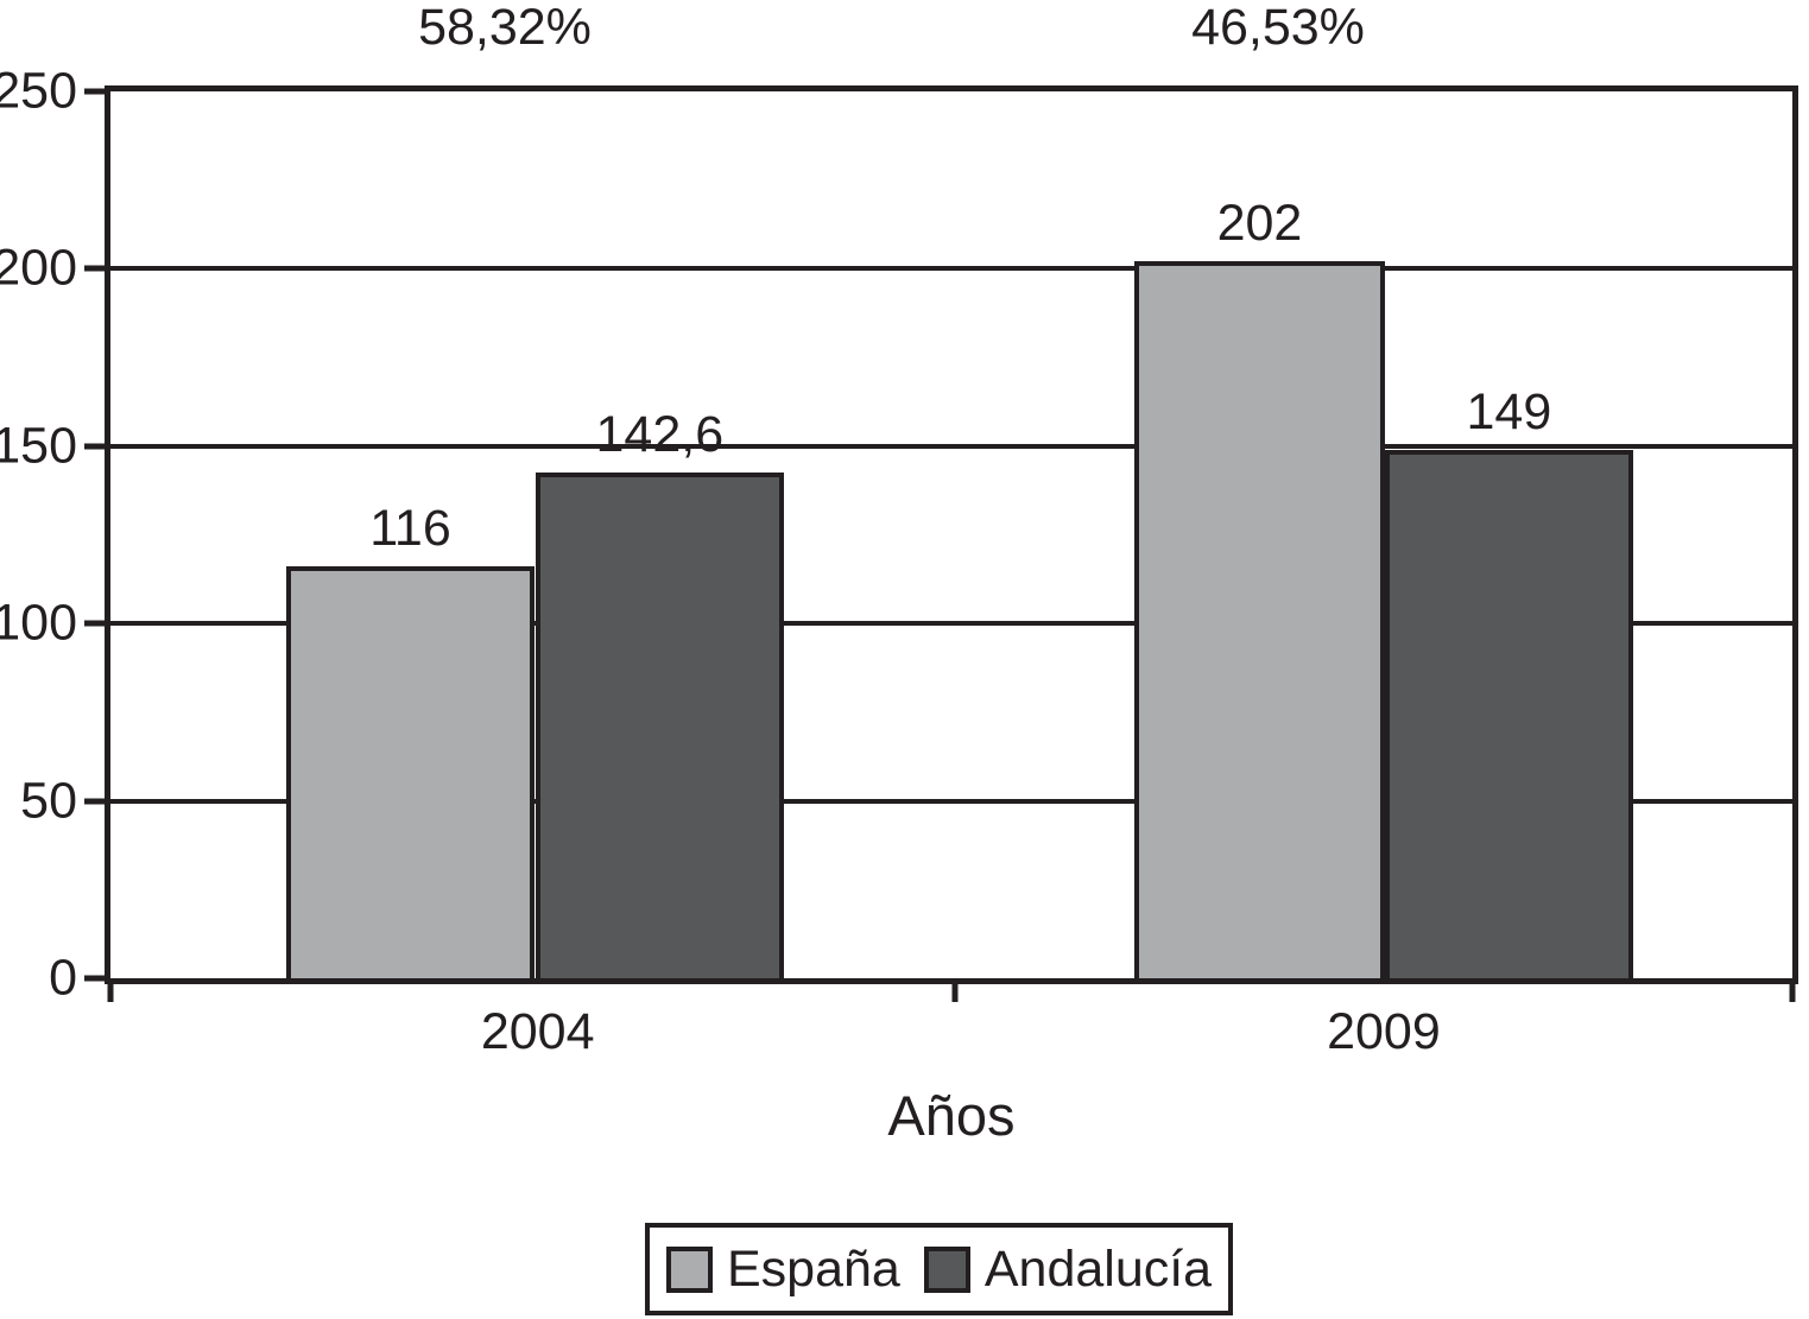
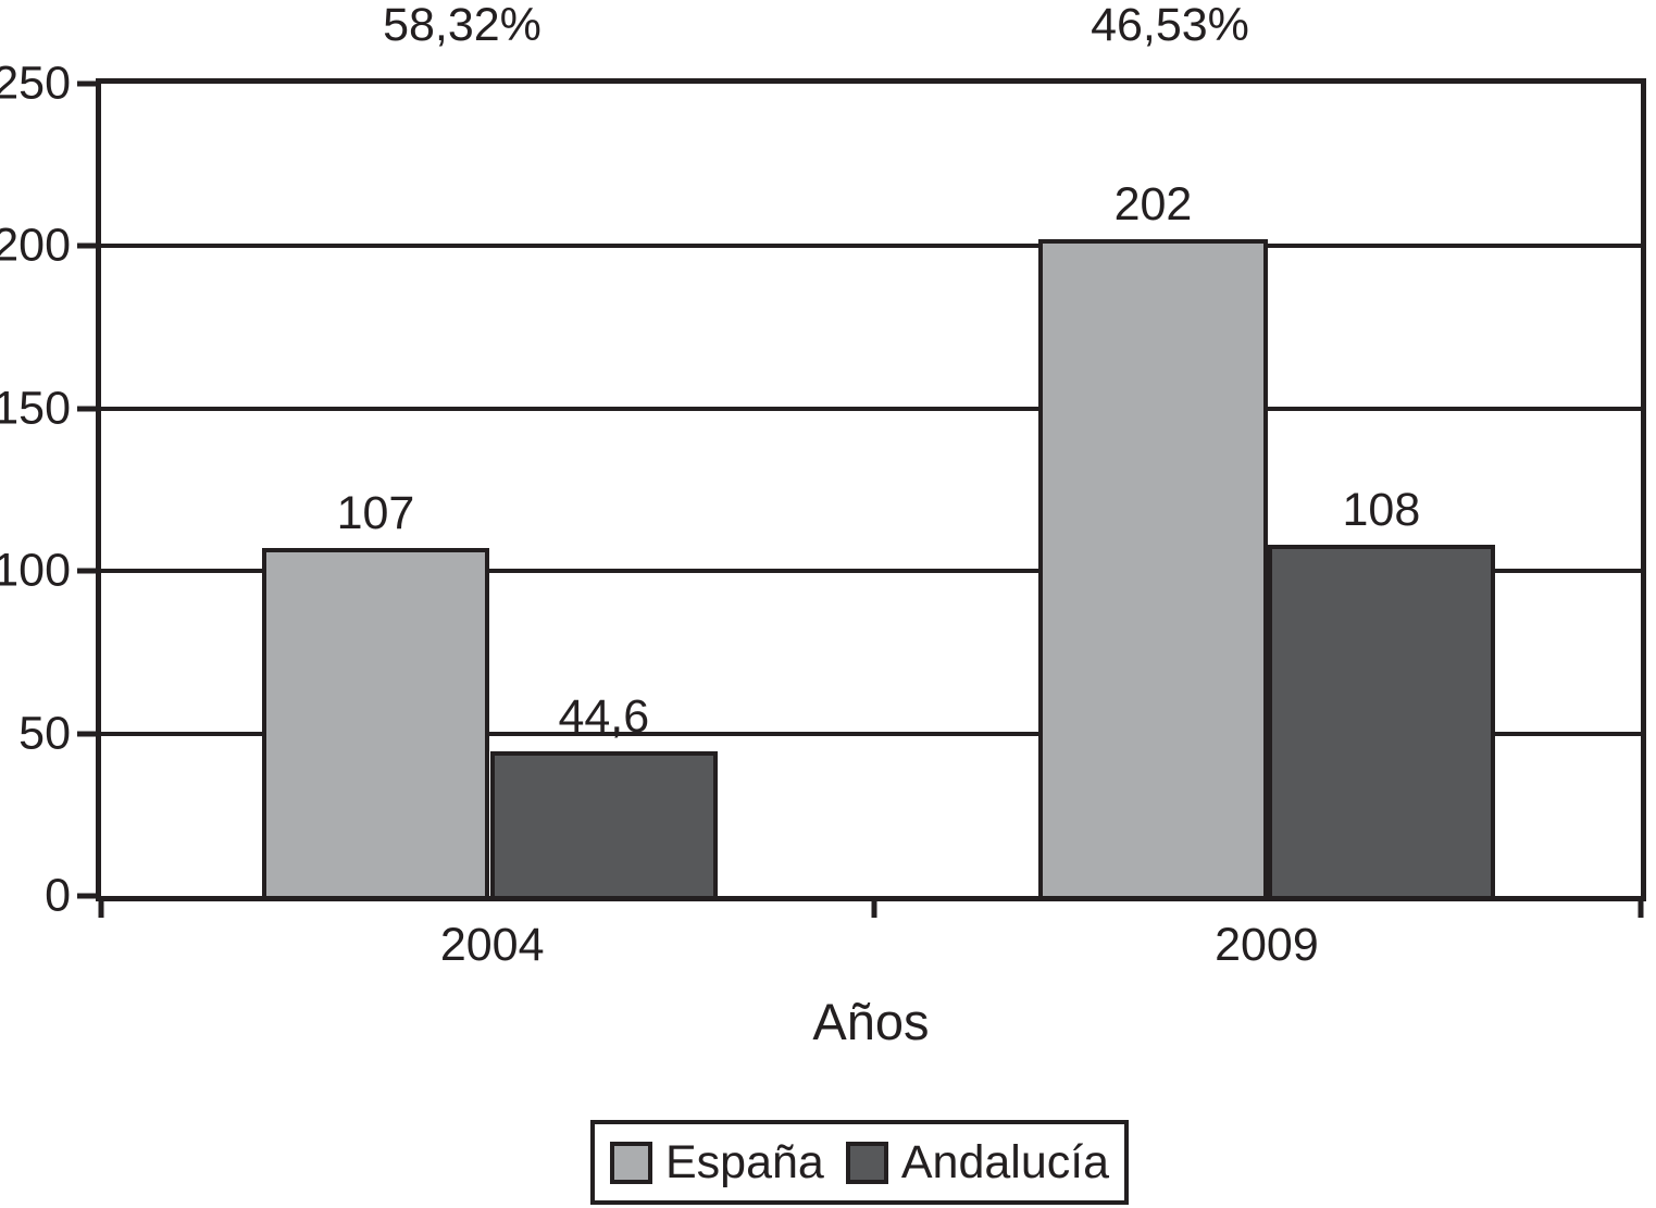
España/2004: 116 -> 107
Andalucía/2004: 142,6 -> 44,6
Andalucía/2009: 149 -> 108
